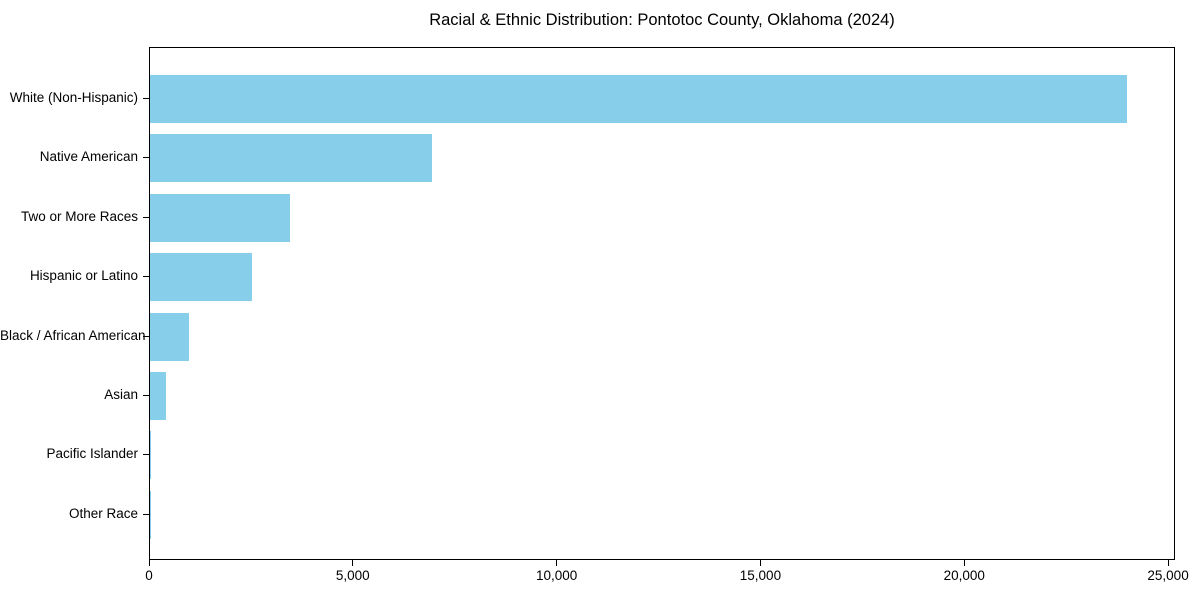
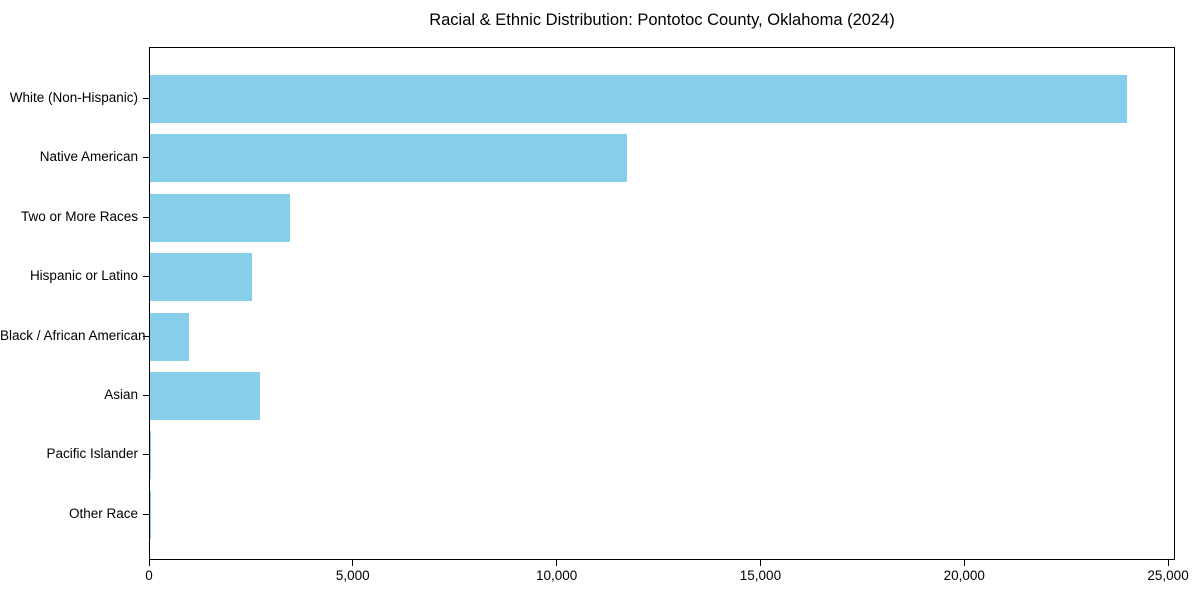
Native American: 6900 -> 11700
Asian: 400 -> 2700
